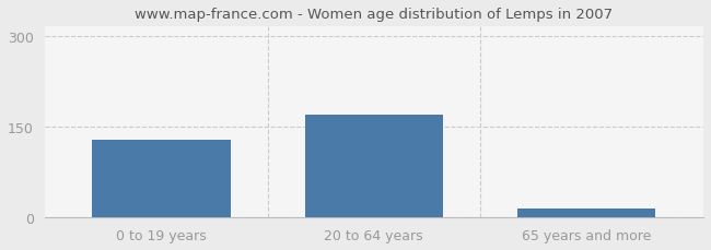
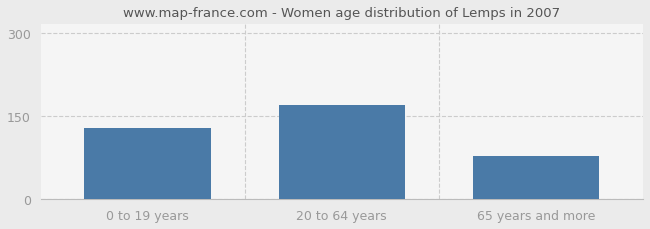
65 years and more: 15 -> 78
